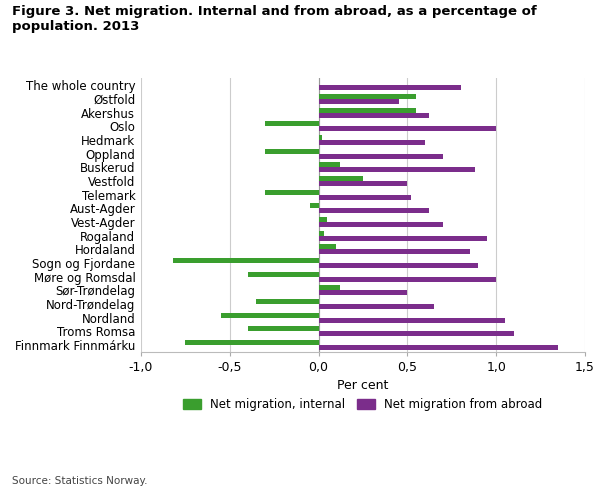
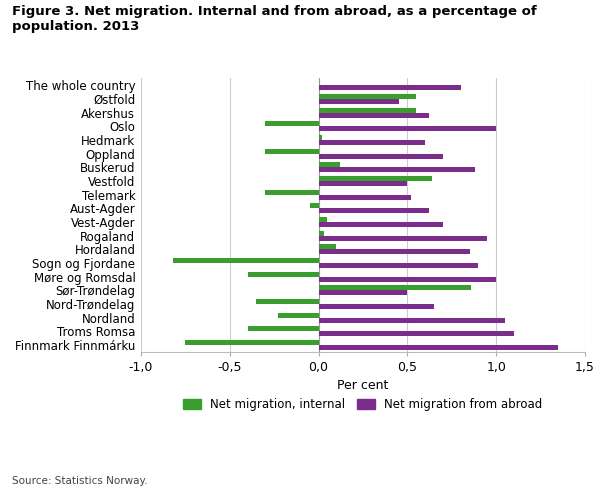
Net migration, internal/Vestfold: 0,25 -> 0,64
Net migration, internal/Sør-Trøndelag: 0,12 -> 0,86
Net migration, internal/Nordland: -0,55 -> -0,23
